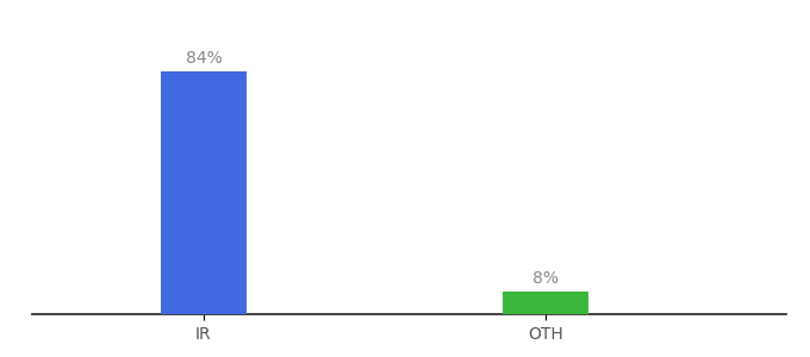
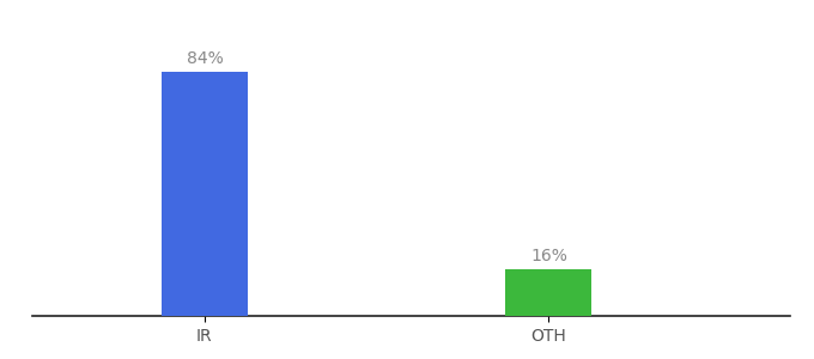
OTH: 8% -> 16%
